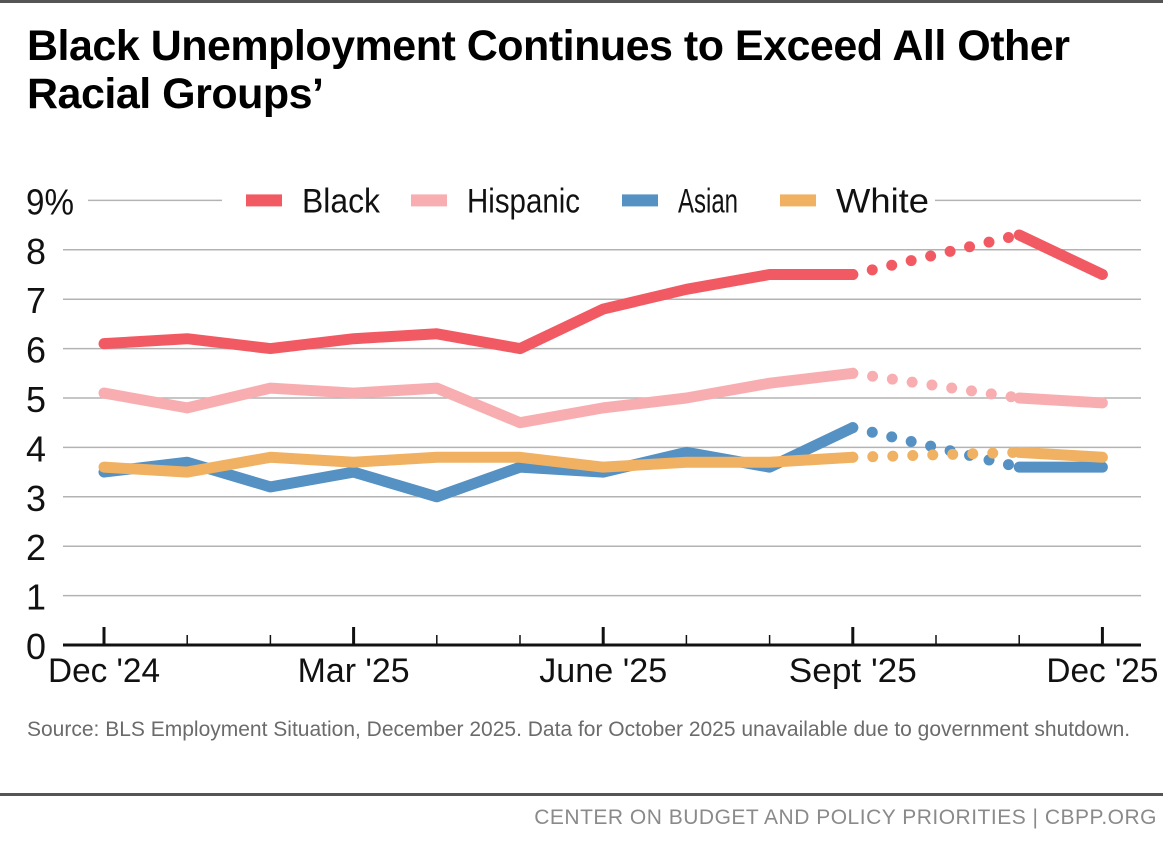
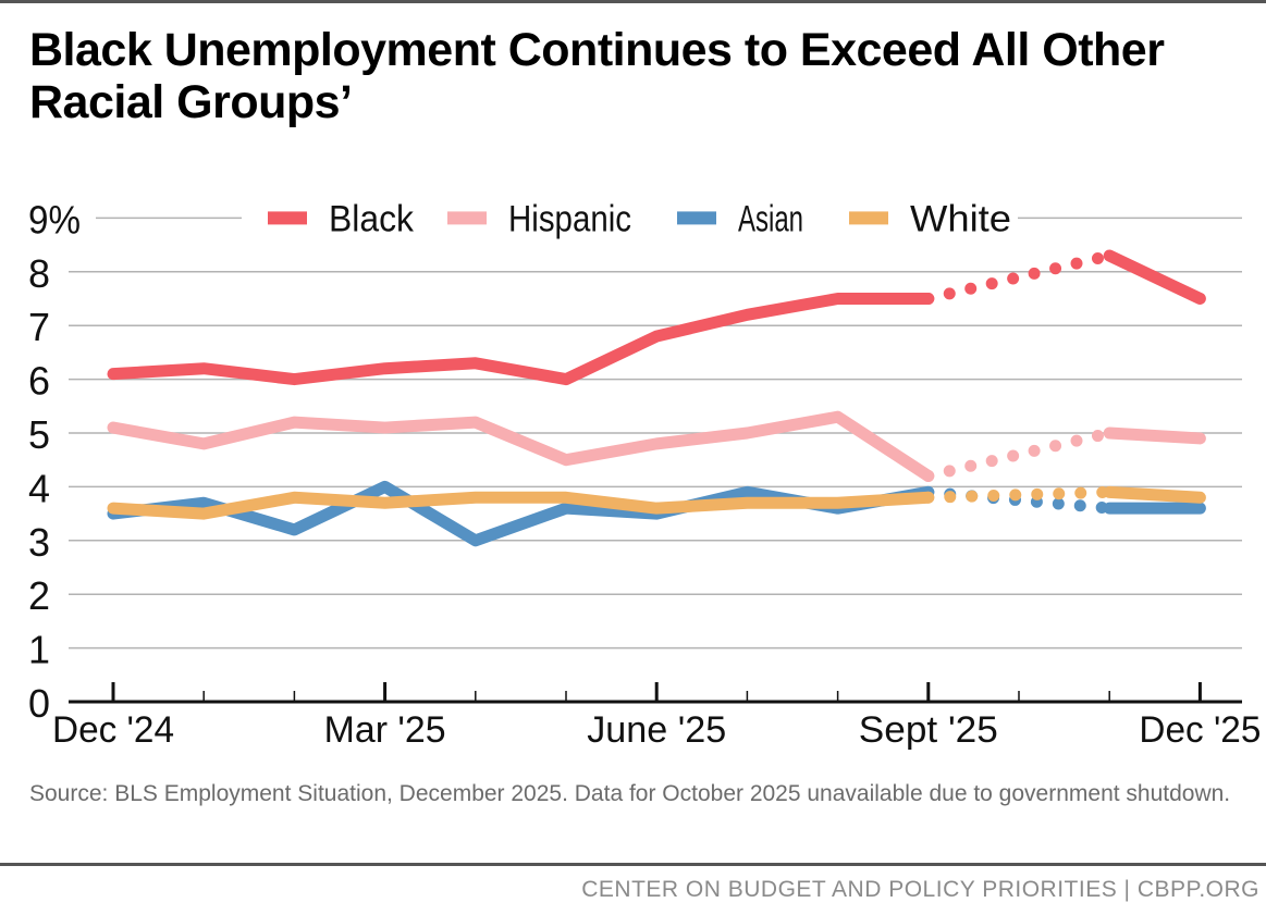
Asian/Mar '25: 3.5% -> 4.0%
Hispanic/Sept '25: 5.5% -> 4.2%
Asian/Sept '25: 4.4% -> 3.9%
